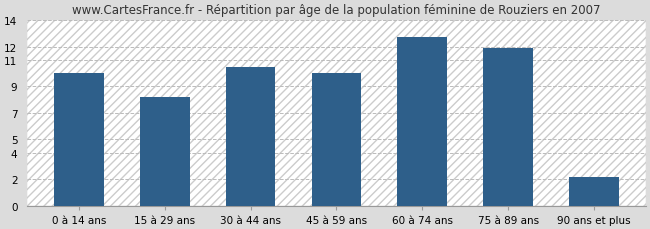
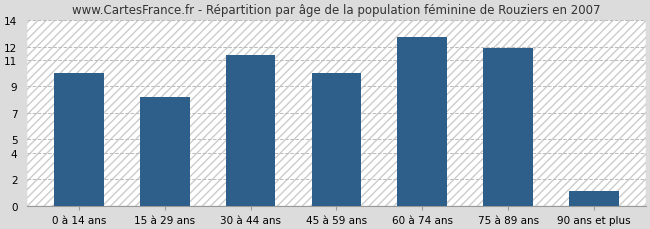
30 à 44 ans: 10.5 -> 11.4
90 ans et plus: 2.2 -> 1.1
